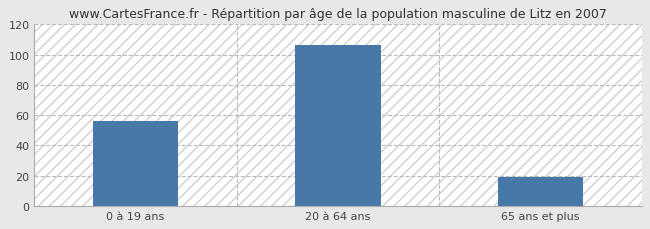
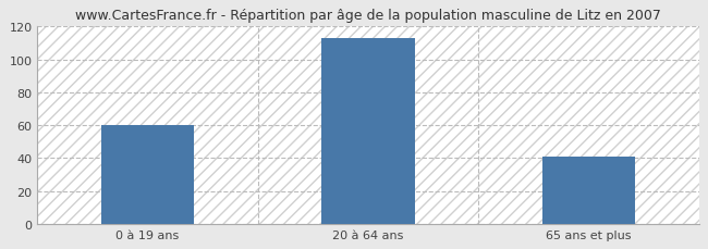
0 à 19 ans: 56 -> 60
20 à 64 ans: 106 -> 113
65 ans et plus: 19 -> 41
